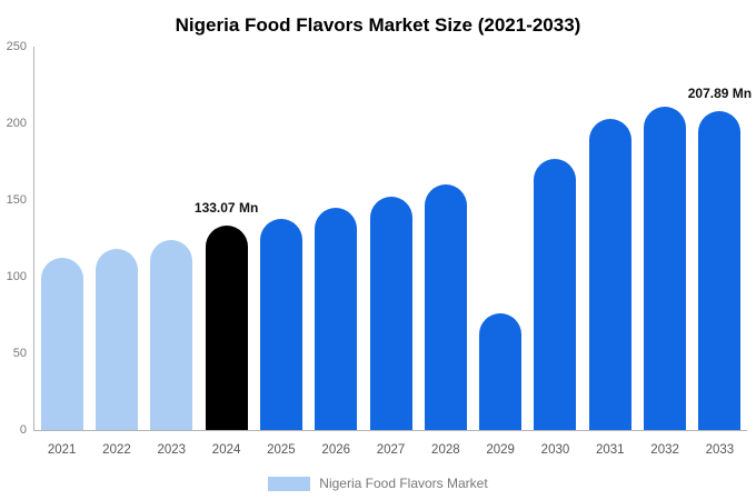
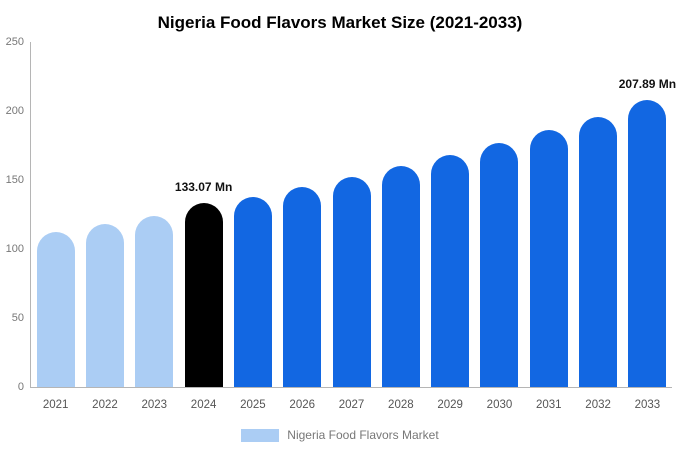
2029: 76 -> 168
2031: 203 -> 186
2032: 211 -> 196
